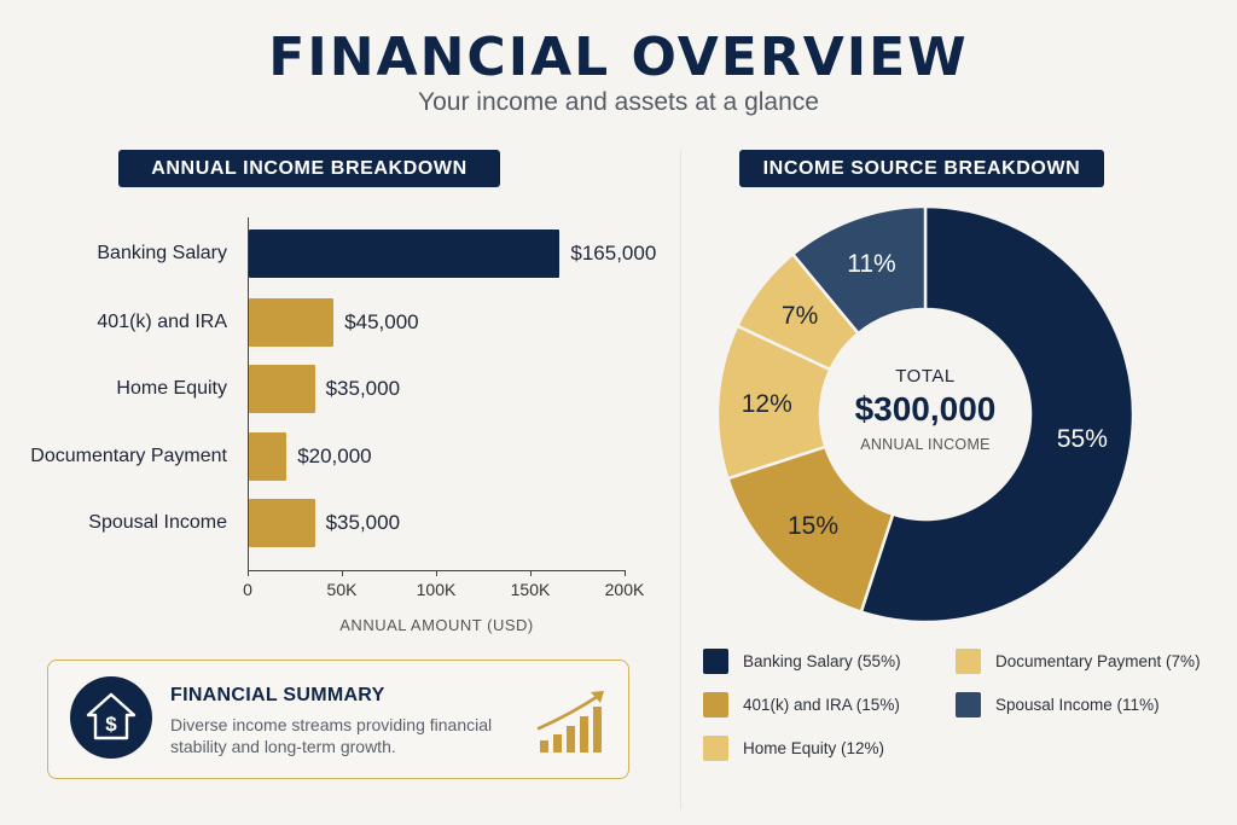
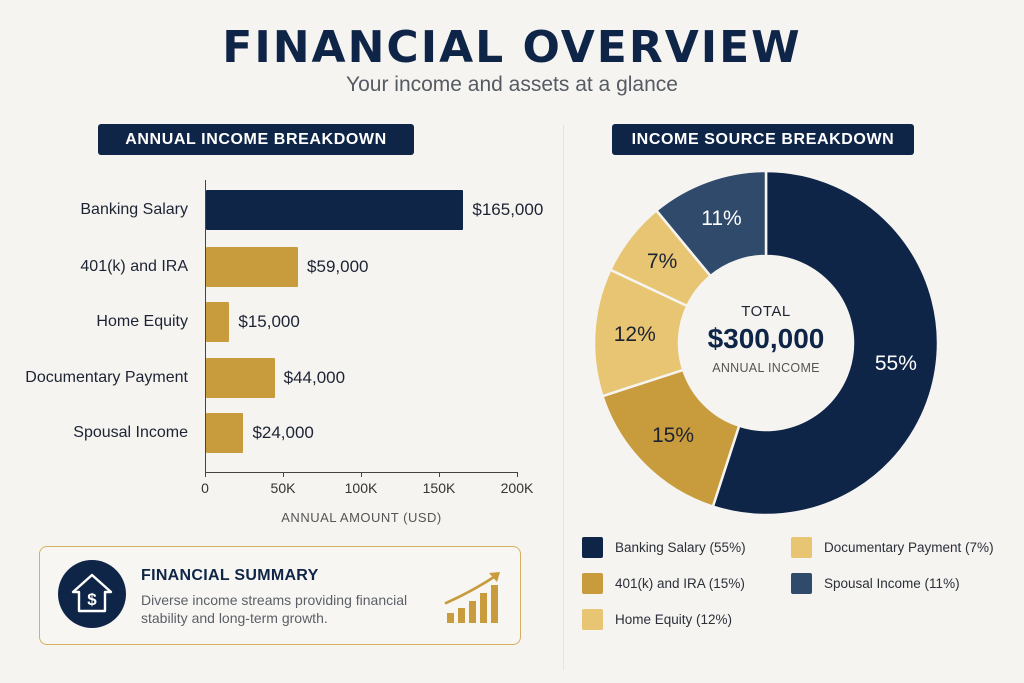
ANNUAL INCOME BREAKDOWN/401(k) and IRA: $45,000 -> $59,000
ANNUAL INCOME BREAKDOWN/Home Equity: $35,000 -> $15,000
ANNUAL INCOME BREAKDOWN/Documentary Payment: $20,000 -> $44,000
ANNUAL INCOME BREAKDOWN/Spousal Income: $35,000 -> $24,000
